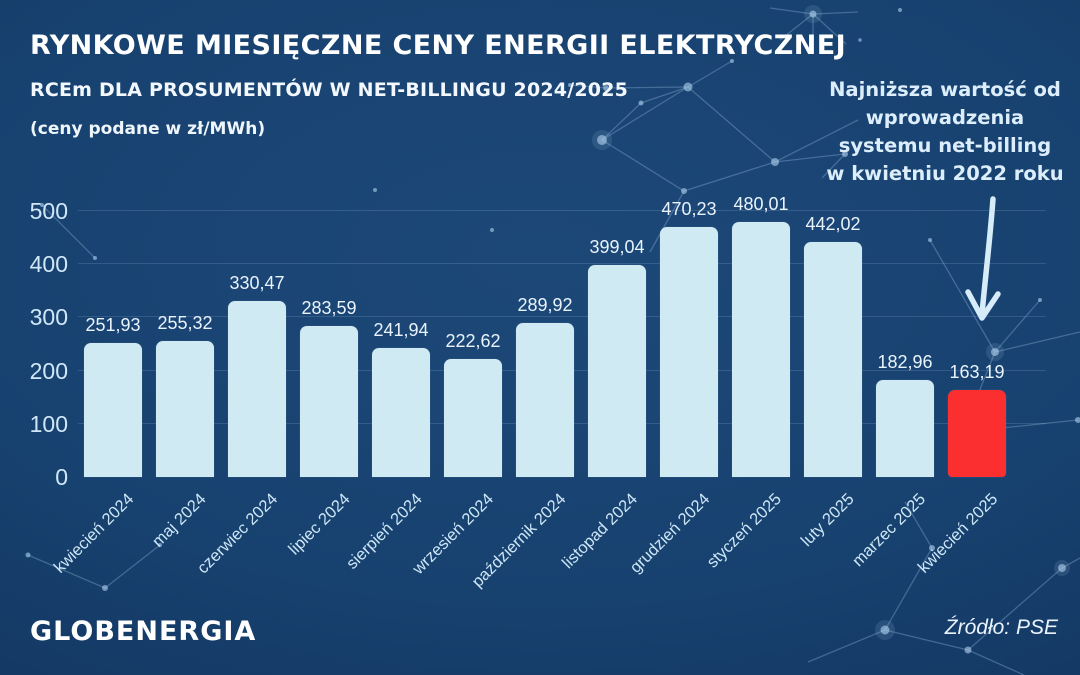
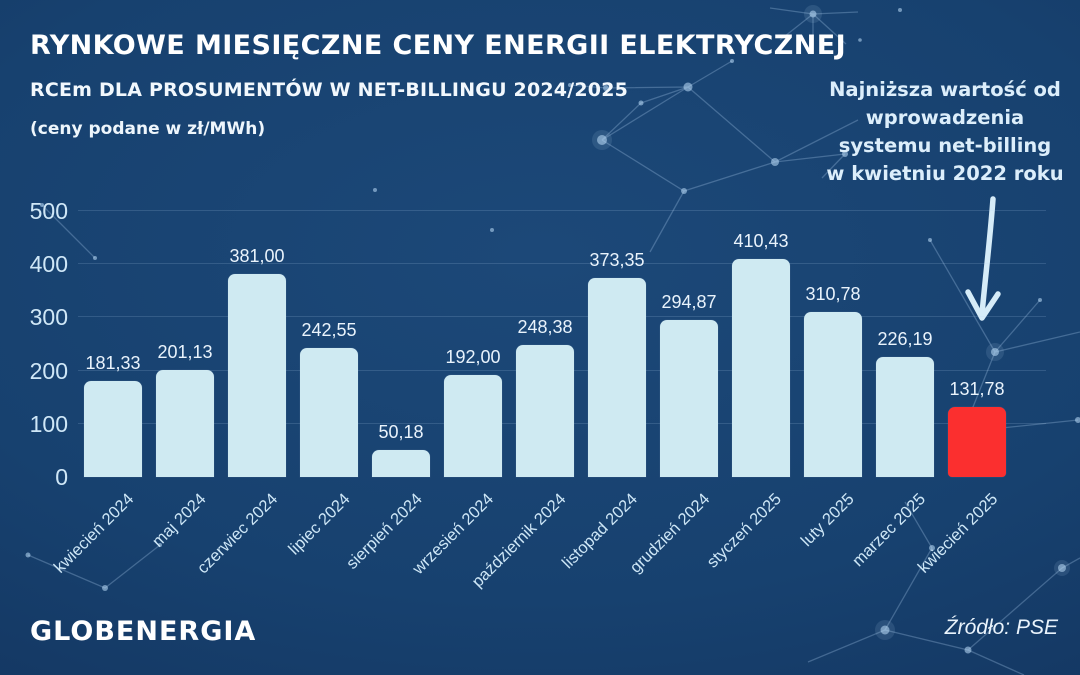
kwiecień 2024: 251,93 -> 181,33
maj 2024: 255,32 -> 201,13
czerwiec 2024: 330,47 -> 381,00
lipiec 2024: 283,59 -> 242,55
sierpień 2024: 241,94 -> 50,18
wrzesień 2024: 222,62 -> 192,00
październik 2024: 289,92 -> 248,38
listopad 2024: 399,04 -> 373,35
grudzień 2024: 470,23 -> 294,87
styczeń 2025: 480,01 -> 410,43
luty 2025: 442,02 -> 310,78
marzec 2025: 182,96 -> 226,19
kwiecień 2025: 163,19 -> 131,78
